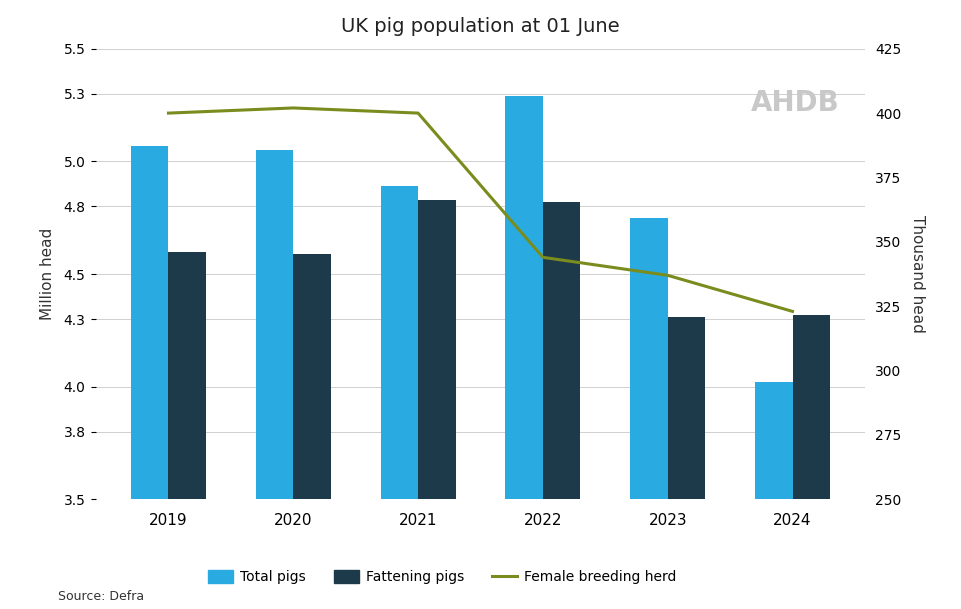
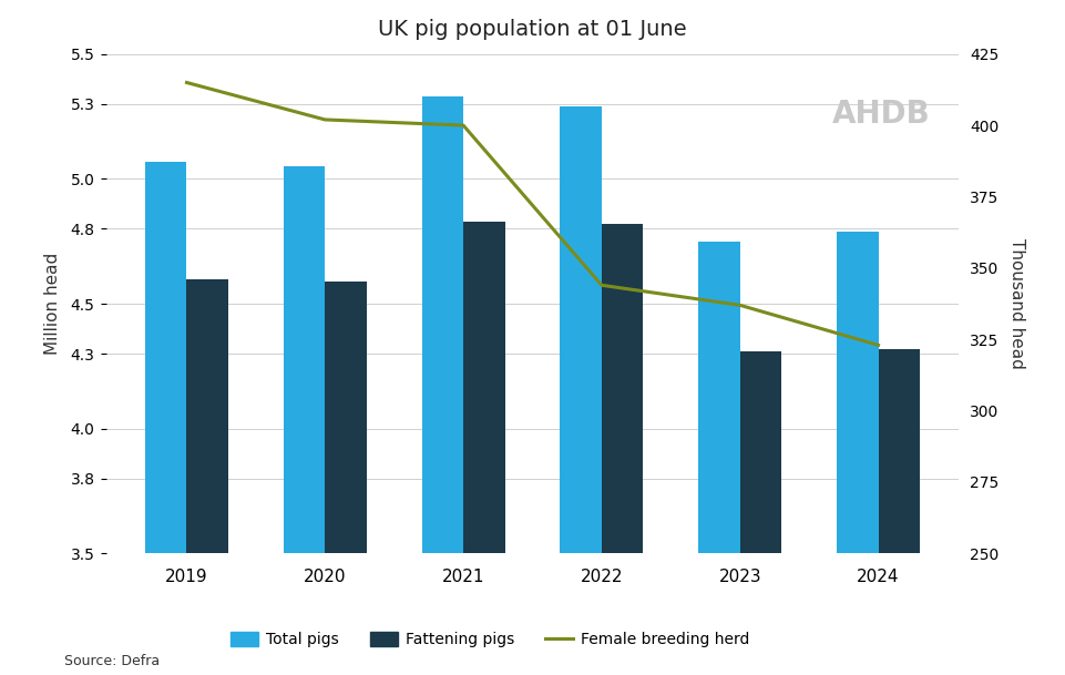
Female breeding herd/2019: 400 -> 415
Total pigs/2021: 4.89 -> 5.33
Total pigs/2024: 4.02 -> 4.79
